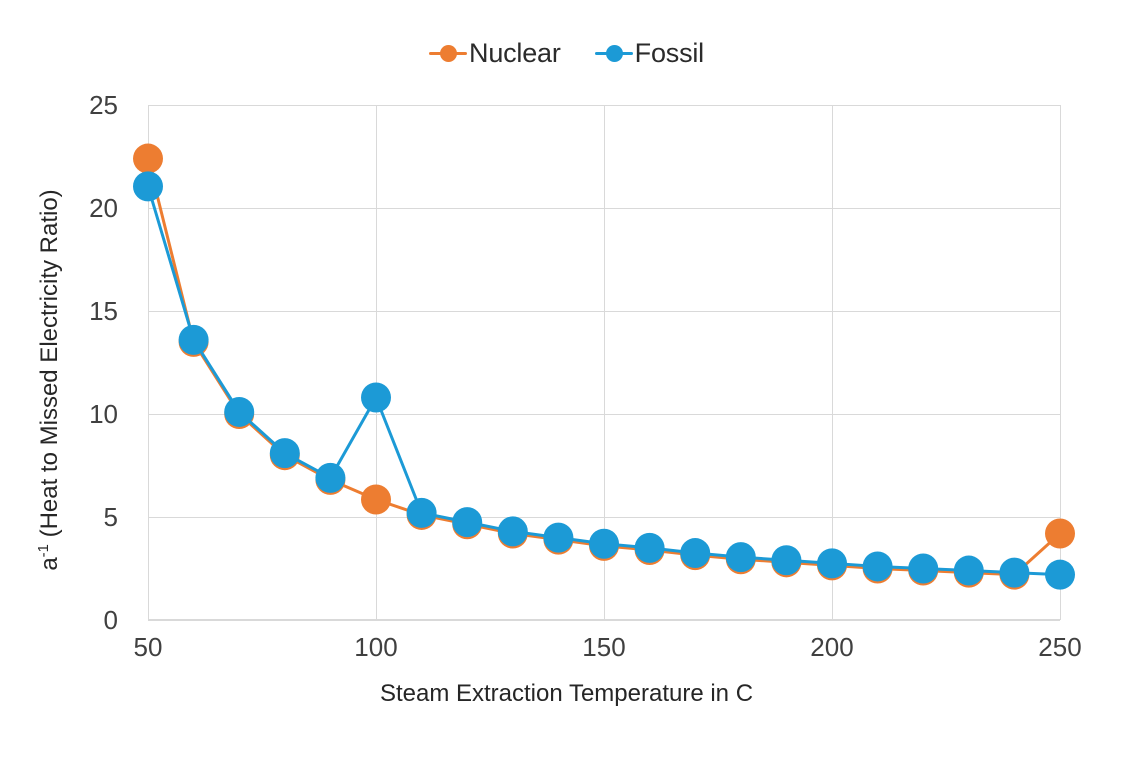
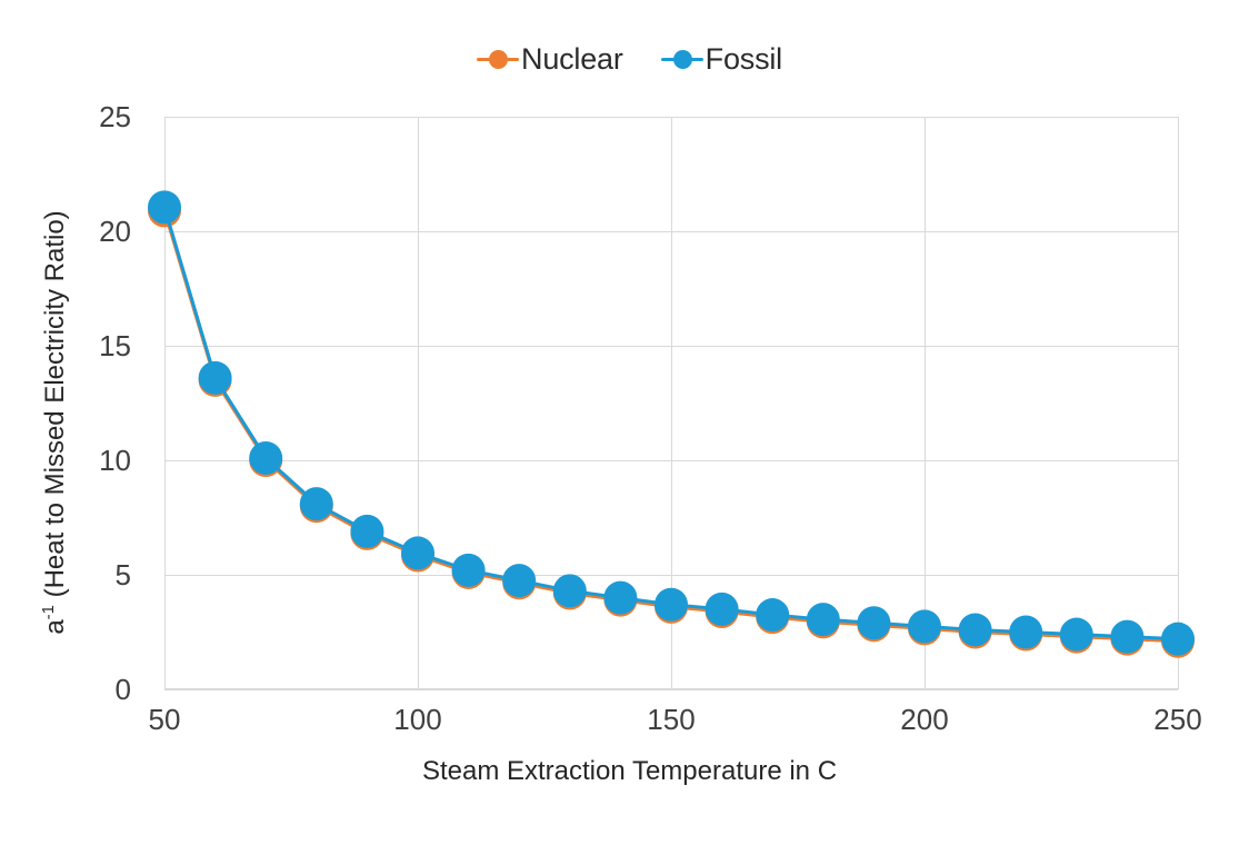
Nuclear/50: 22.4 -> 20.9
Fossil/100: 10.8 -> 6.0
Nuclear/250: 4.2 -> 2.1
